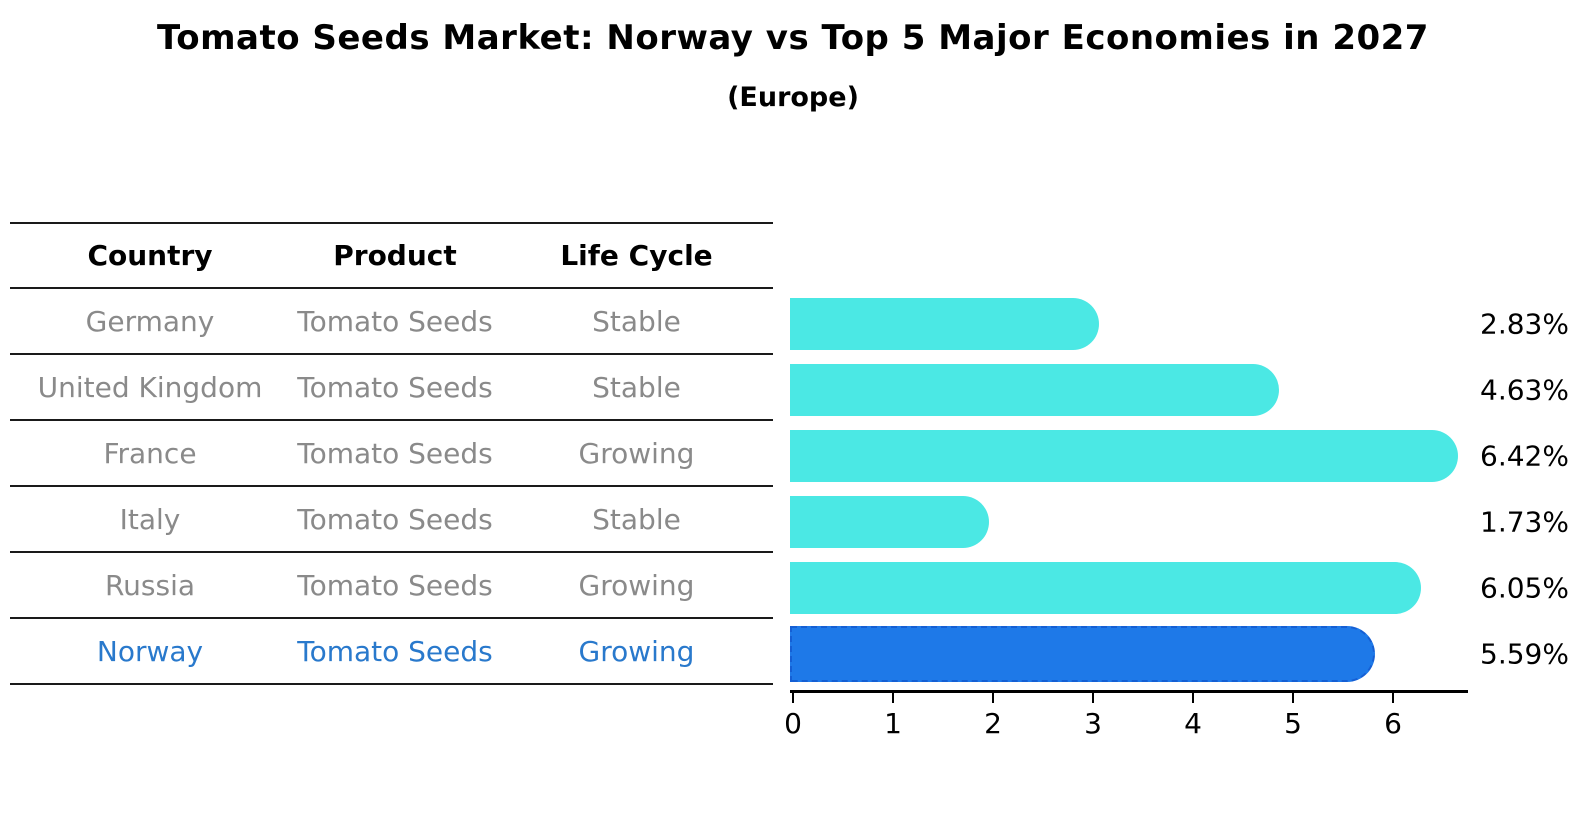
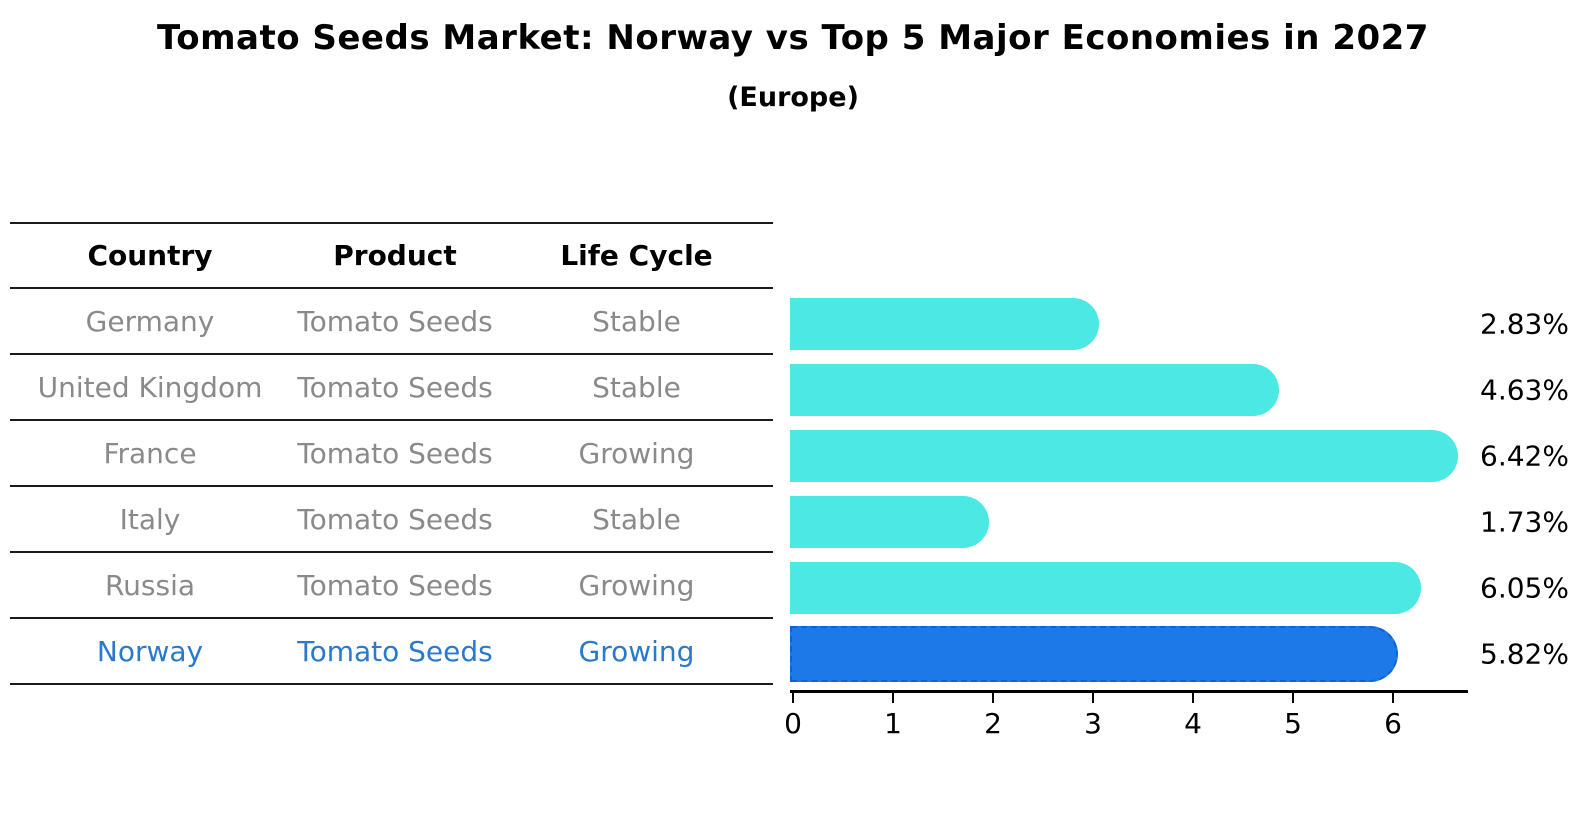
Norway: 5.59% -> 5.82%
